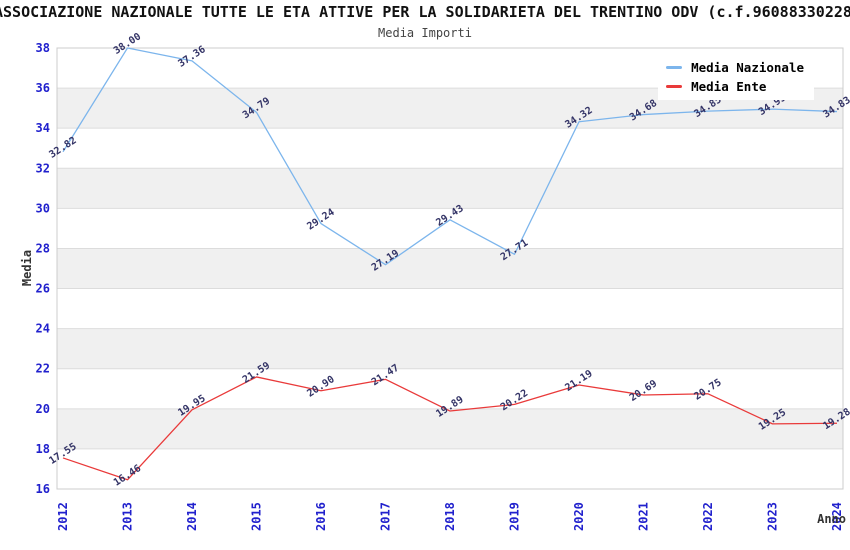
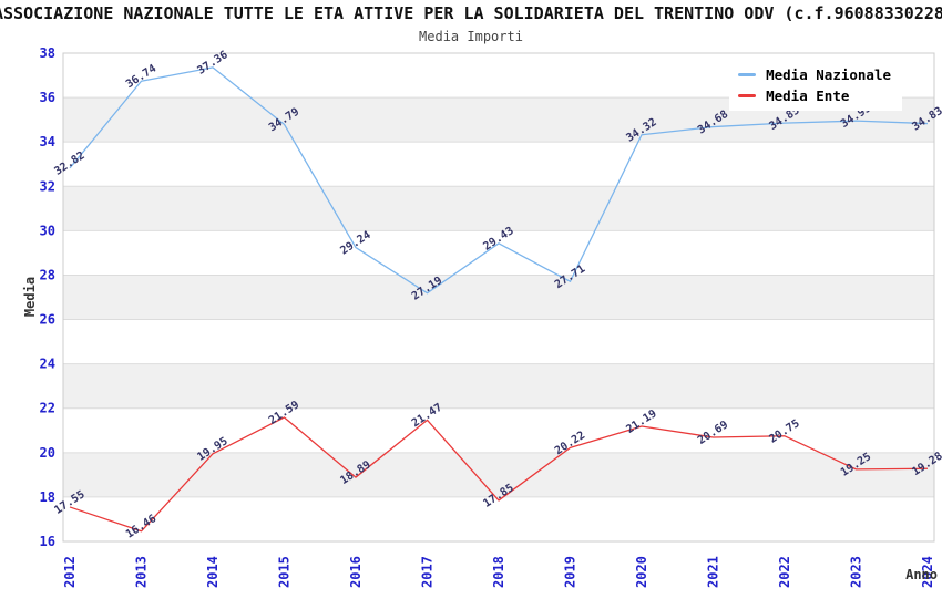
Media Nazionale/2013: 38.00 -> 36.74
Media Ente/2016: 20.90 -> 18.89
Media Ente/2018: 19.89 -> 17.85
